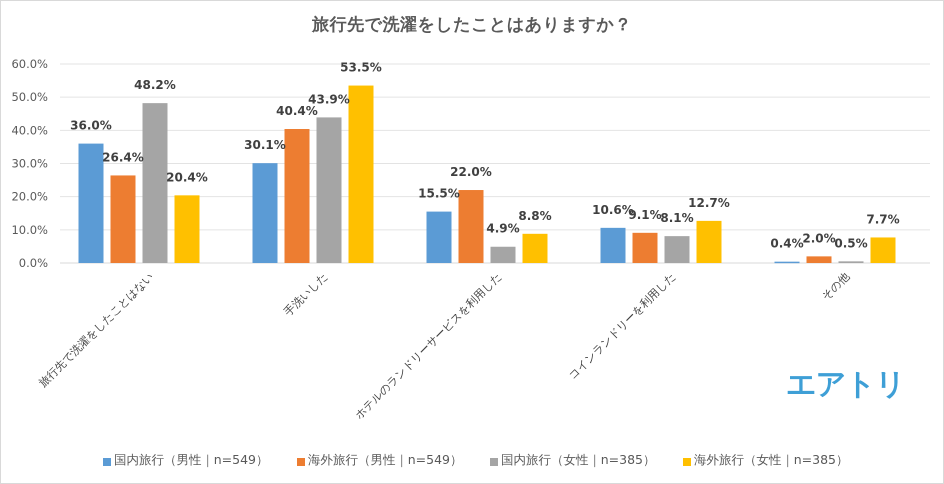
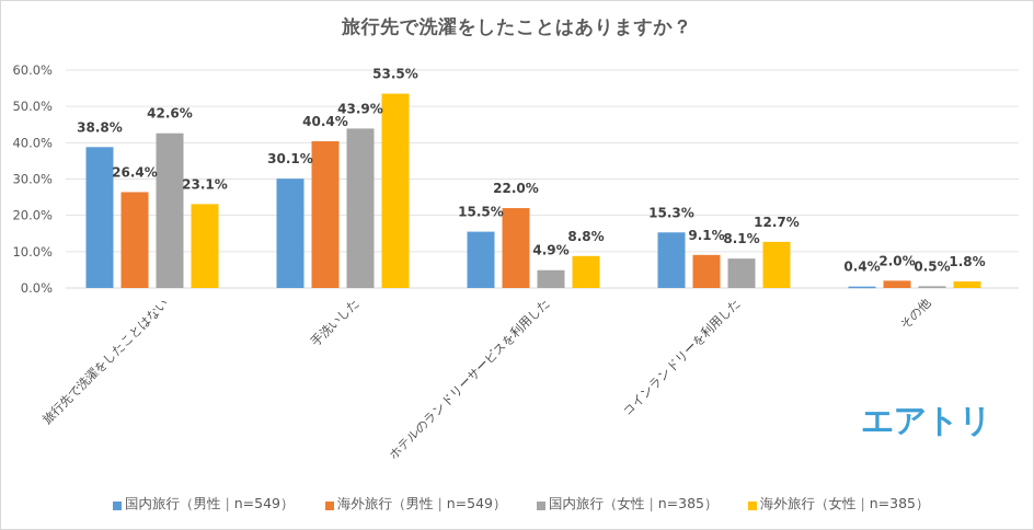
国内旅行（男性｜n=549）/旅行先で洗濯をしたことはない: 36.0% -> 38.8%
国内旅行（女性｜n=385）/旅行先で洗濯をしたことはない: 48.2% -> 42.6%
海外旅行（女性｜n=385）/旅行先で洗濯をしたことはない: 20.4% -> 23.1%
国内旅行（男性｜n=549）/コインランドリーを利用した: 10.6% -> 15.3%
海外旅行（女性｜n=385）/その他: 7.7% -> 1.8%
